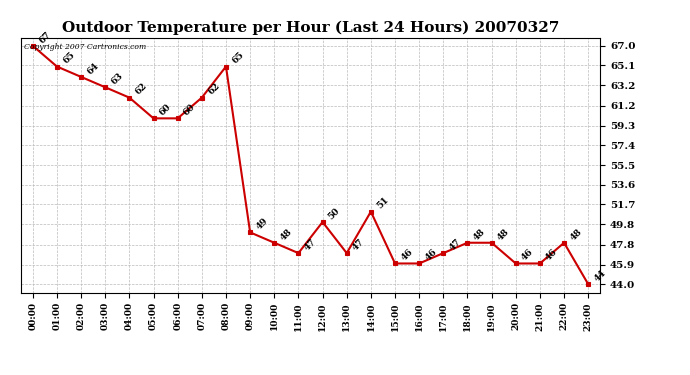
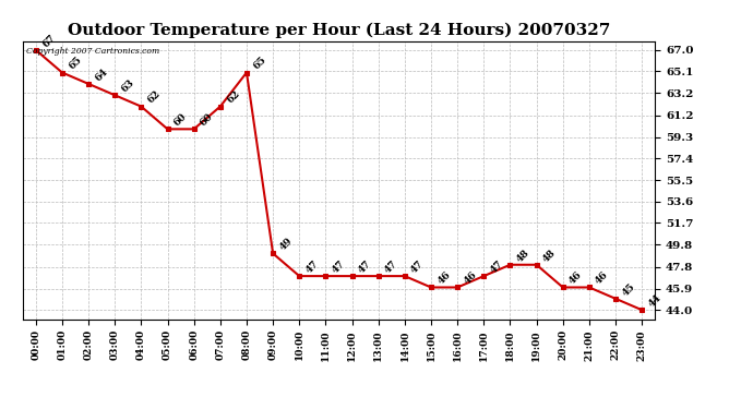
10:00: 48 -> 47
12:00: 50 -> 47
14:00: 51 -> 47
22:00: 48 -> 45
